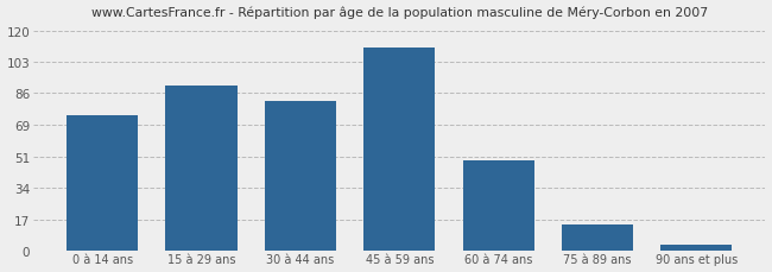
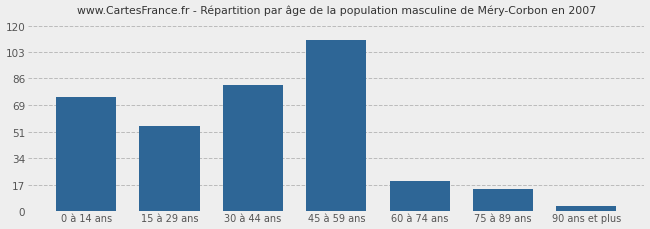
15 à 29 ans: 90 -> 55
60 à 74 ans: 49 -> 19
